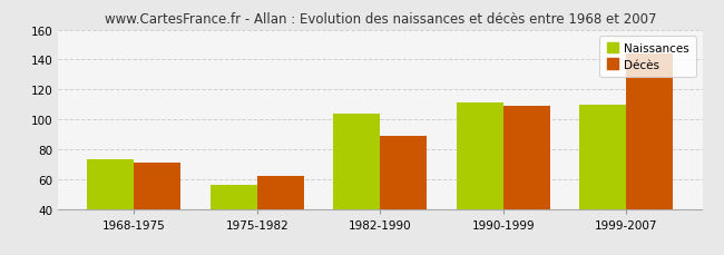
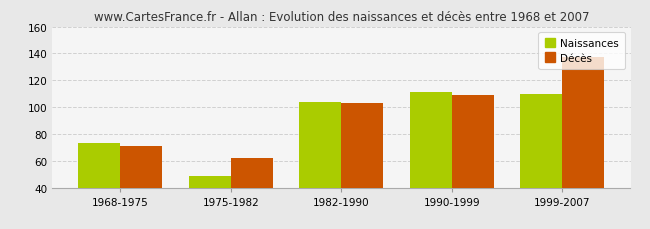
Naissances/1975-1982: 56 -> 49
Décès/1982-1990: 89 -> 103
Décès/1999-2007: 144 -> 137
